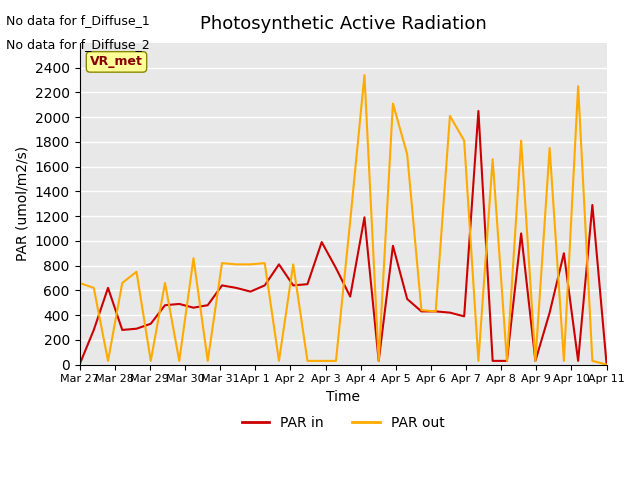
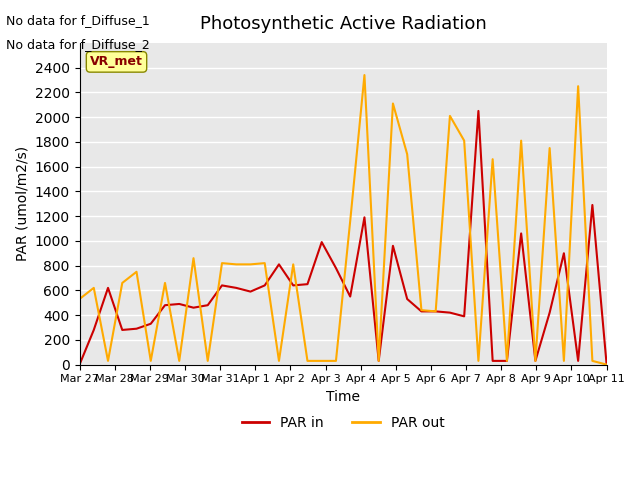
PAR out/Mar 27: 660 -> 530
